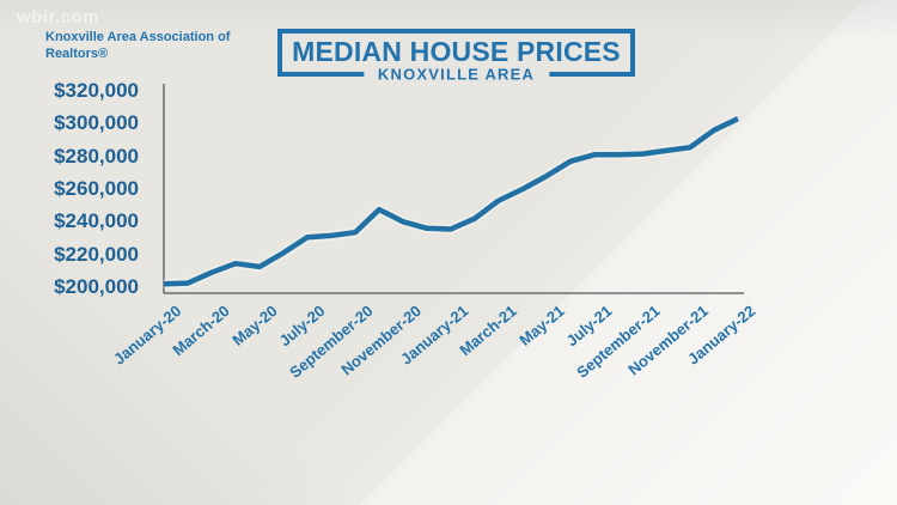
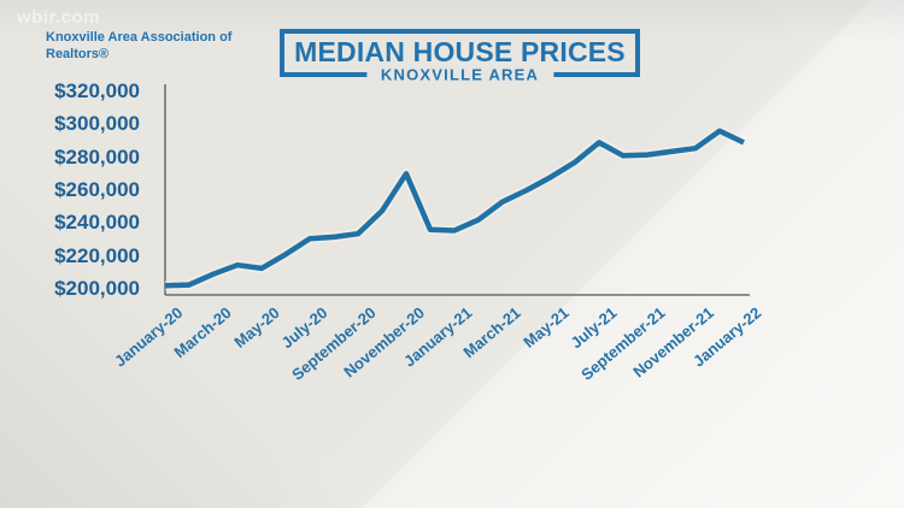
November-20: $240000 -> $270000
July-21: $281000 -> $289000
January-22: $303000 -> $289000
